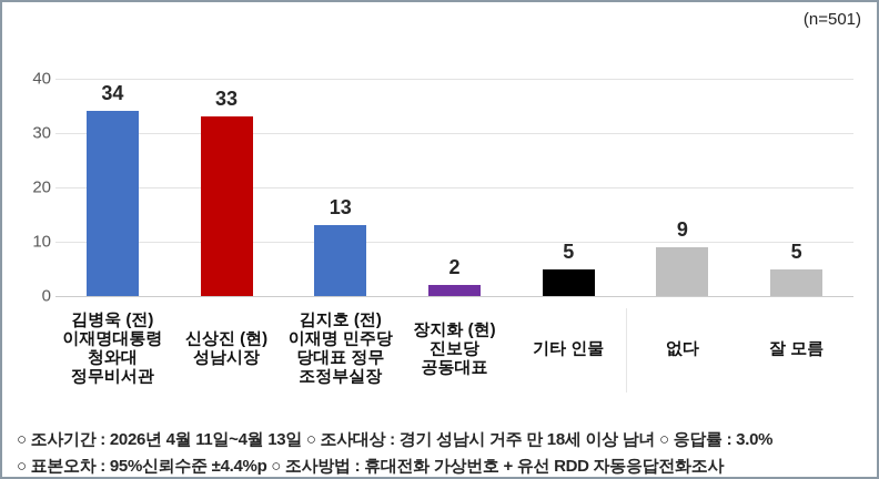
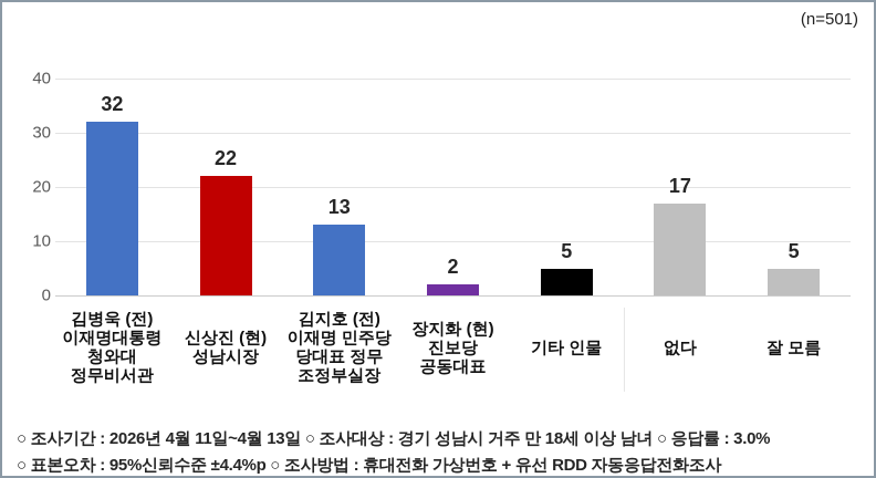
김병욱 (전) 이재명대통령 청와대 정무비서관: 34 -> 32
신상진 (현) 성남시장: 33 -> 22
없다: 9 -> 17
